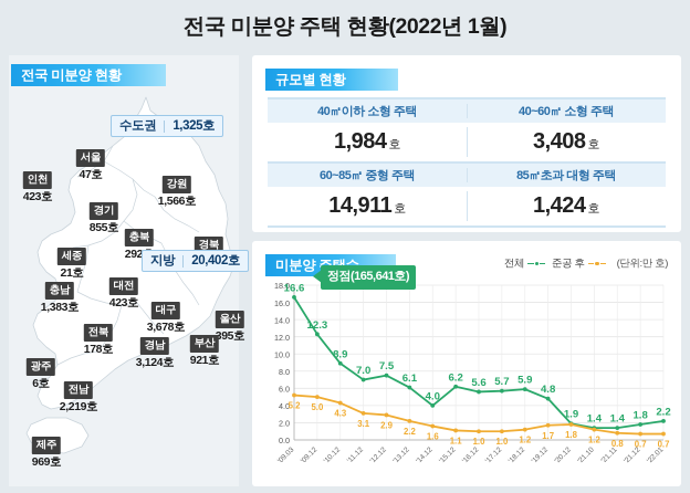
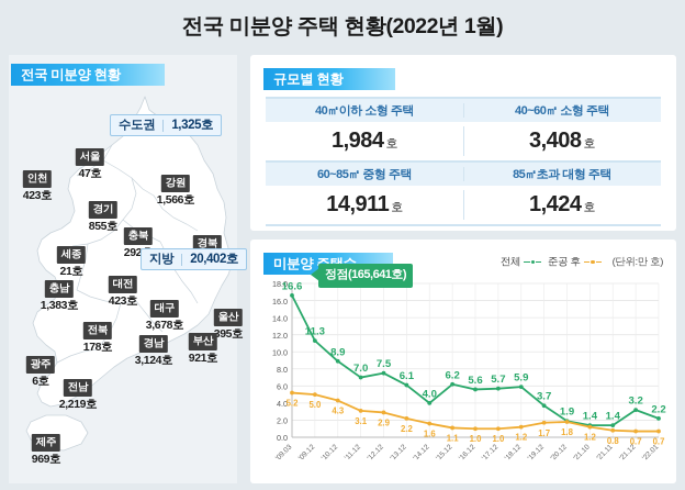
전체/'09.12: 12.3 -> 11.3
전체/'19.12: 4.8 -> 3.7
전체/'21.12: 1.8 -> 3.2
